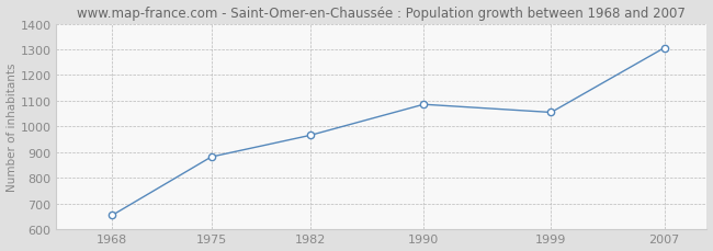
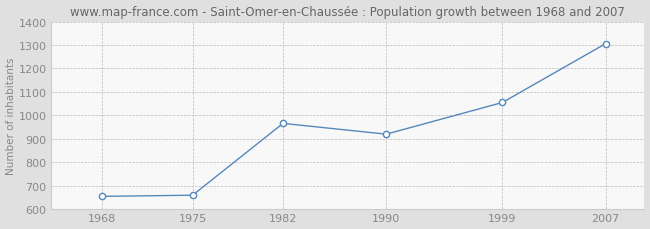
1975: 882 -> 660
1990: 1086 -> 920
